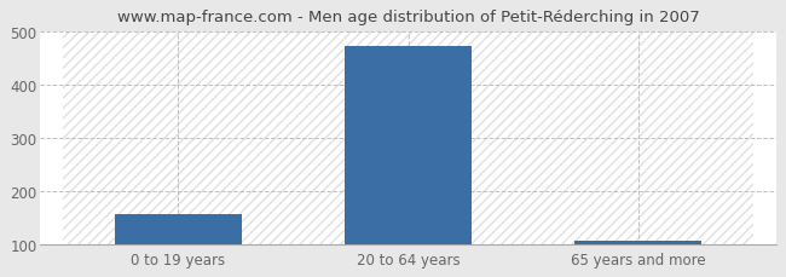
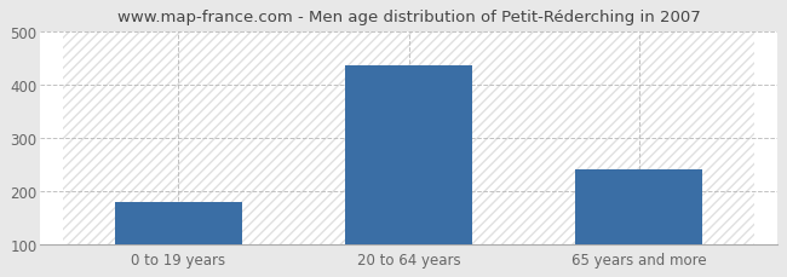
0 to 19 years: 158 -> 180
20 to 64 years: 471 -> 435
65 years and more: 108 -> 240
